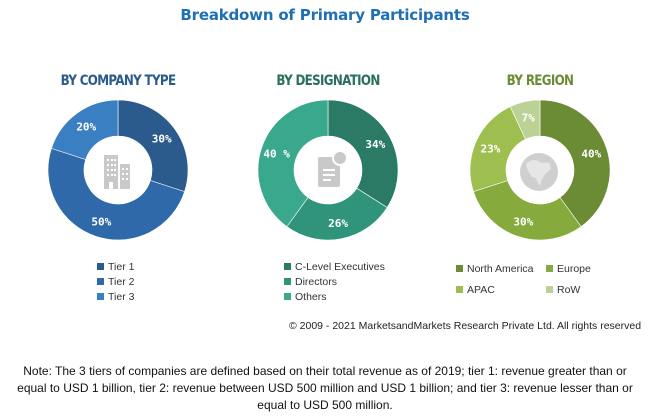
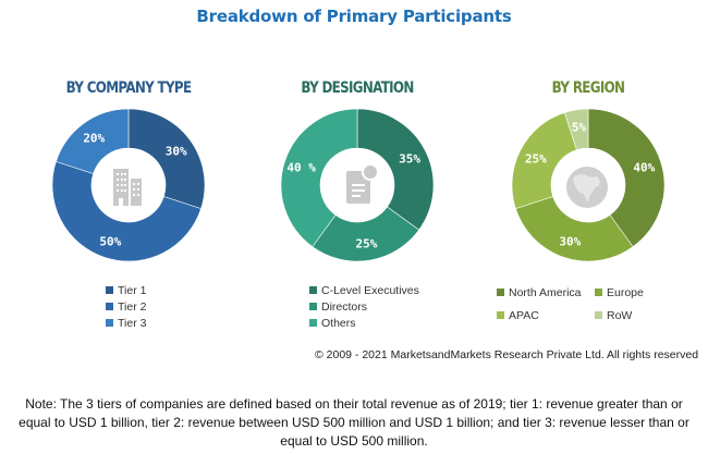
BY DESIGNATION/C-Level Executives: 34% -> 35%
BY DESIGNATION/Directors: 26% -> 25%
BY REGION/APAC: 23% -> 25%
BY REGION/RoW: 7% -> 5%
